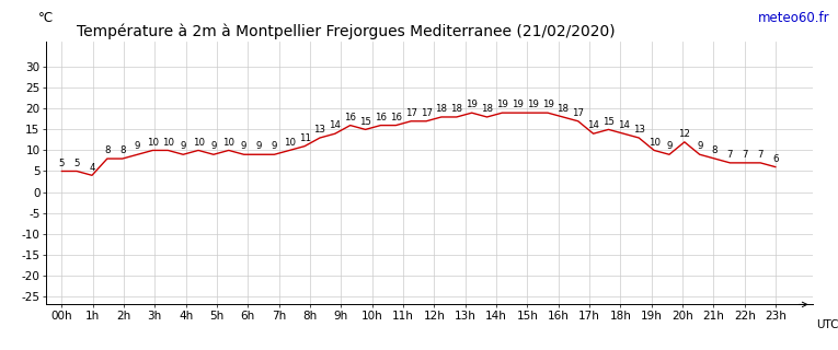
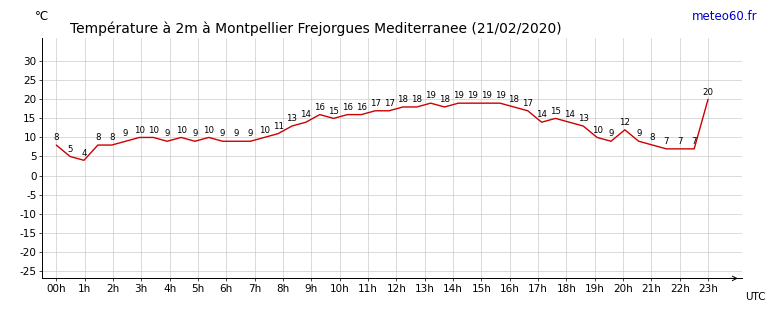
00h: 5 -> 8
23h: 6 -> 20
